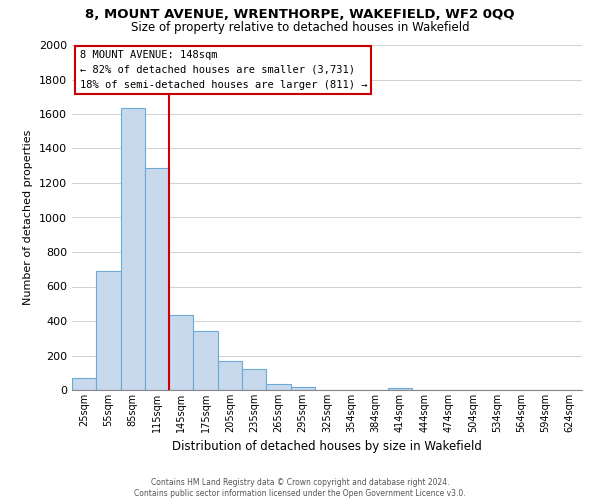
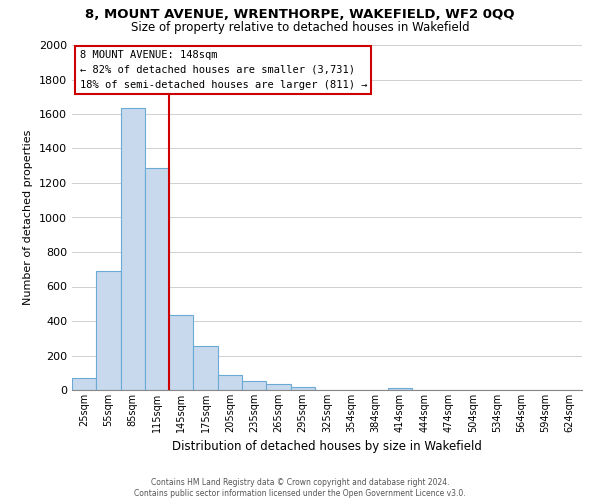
175sqm: 340 -> 250
205sqm: 170 -> 90
235sqm: 120 -> 50
